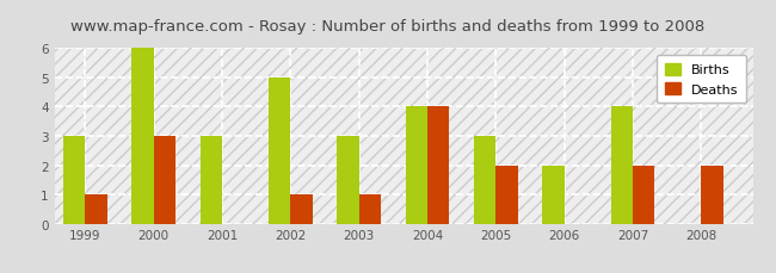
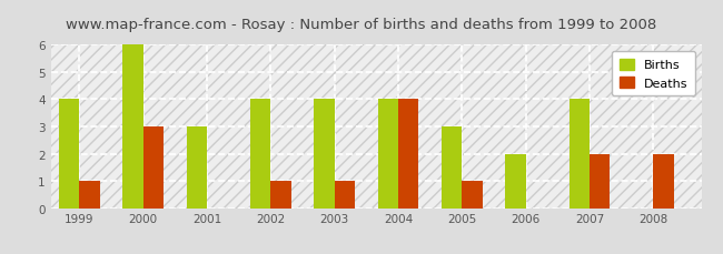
Births/1999: 3 -> 4
Births/2002: 5 -> 4
Births/2003: 3 -> 4
Deaths/2005: 2 -> 1
